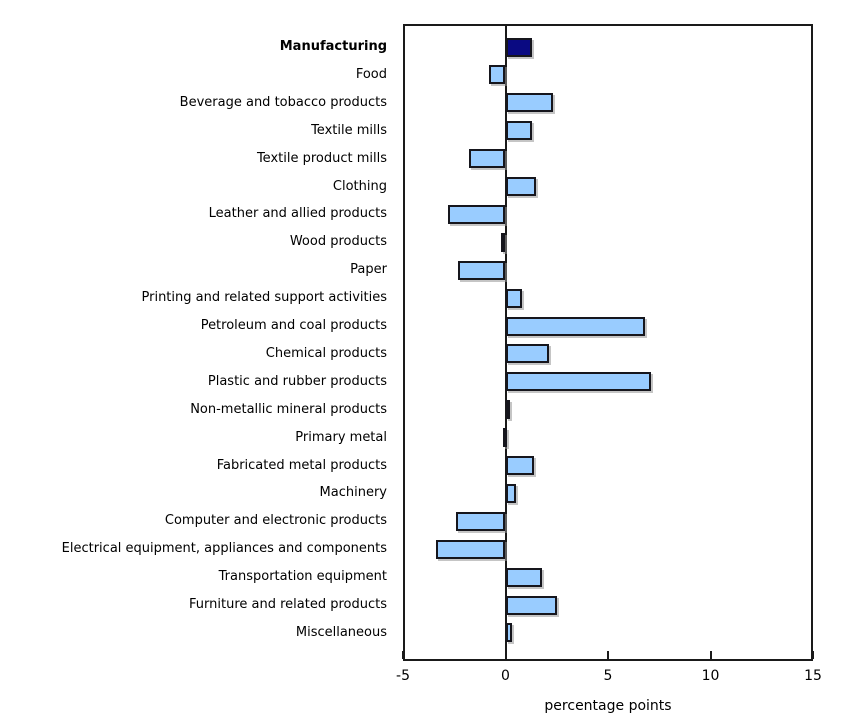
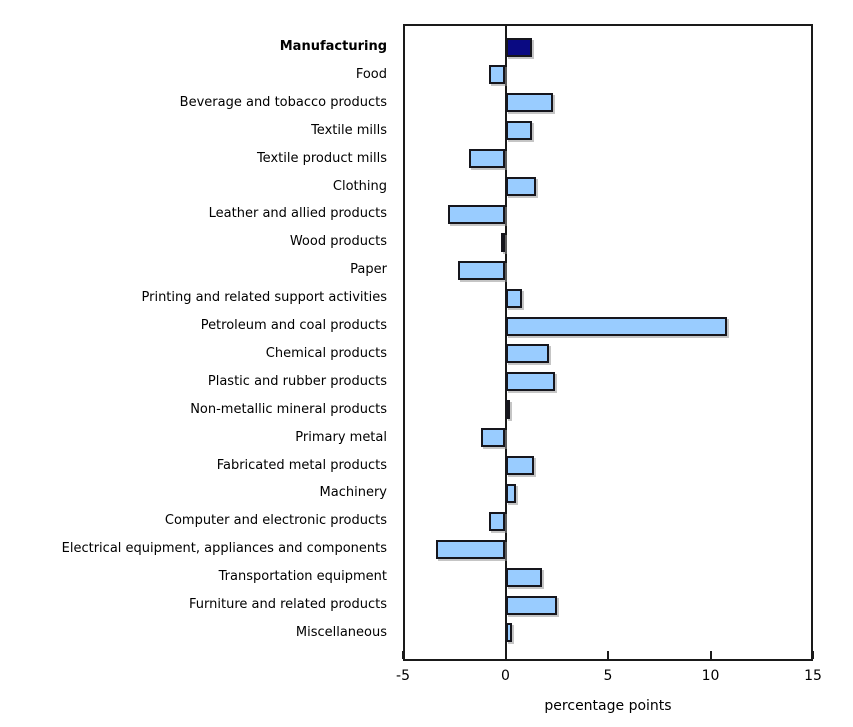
Petroleum and coal products: 6.8 -> 10.8
Plastic and rubber products: 7.1 -> 2.4
Primary metal: -0.1 -> -1.2
Computer and electronic products: -2.4 -> -0.8
